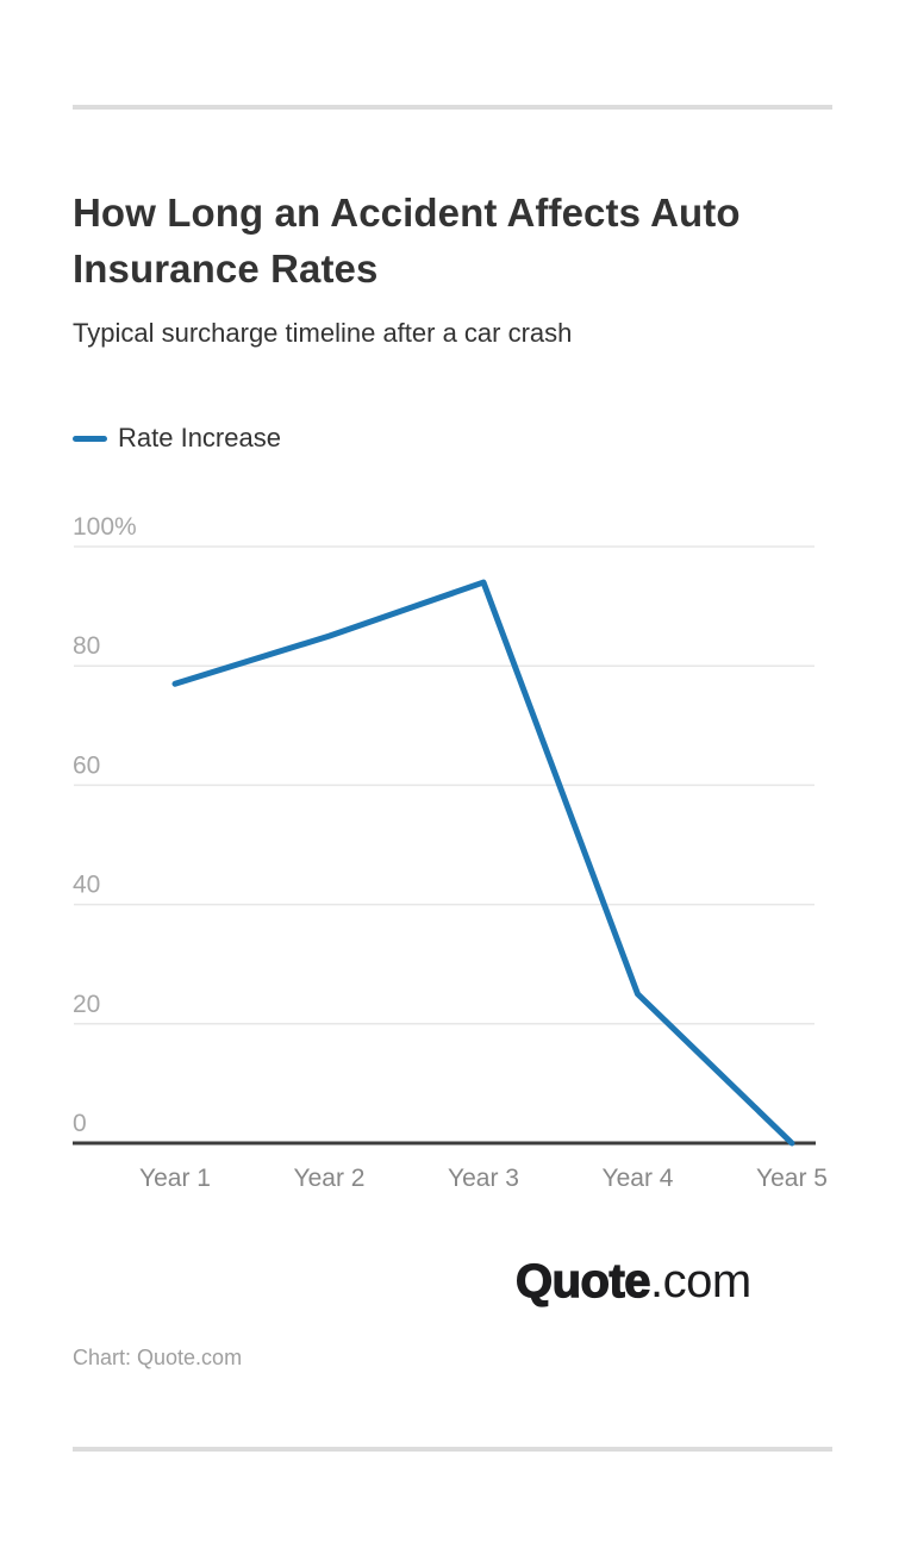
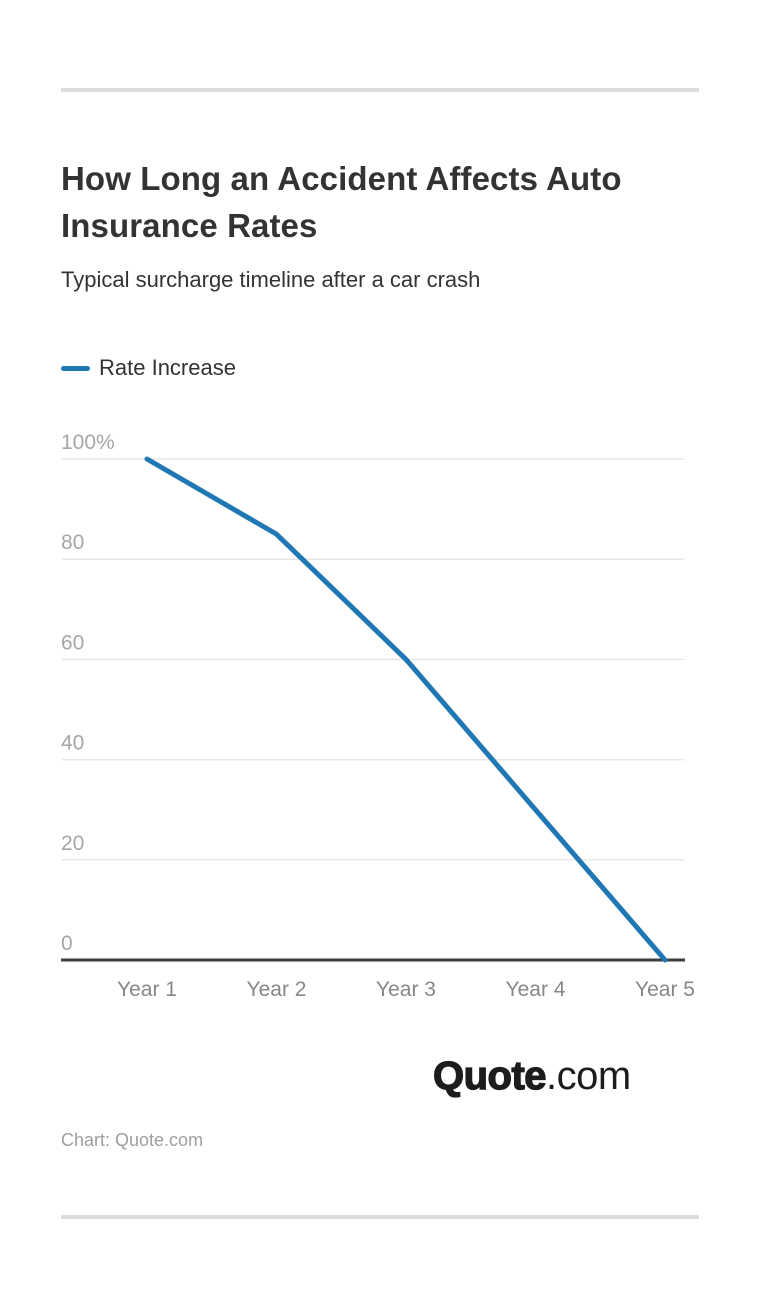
Year 1: 77% -> 100%
Year 3: 94% -> 60%
Year 4: 25% -> 30%
